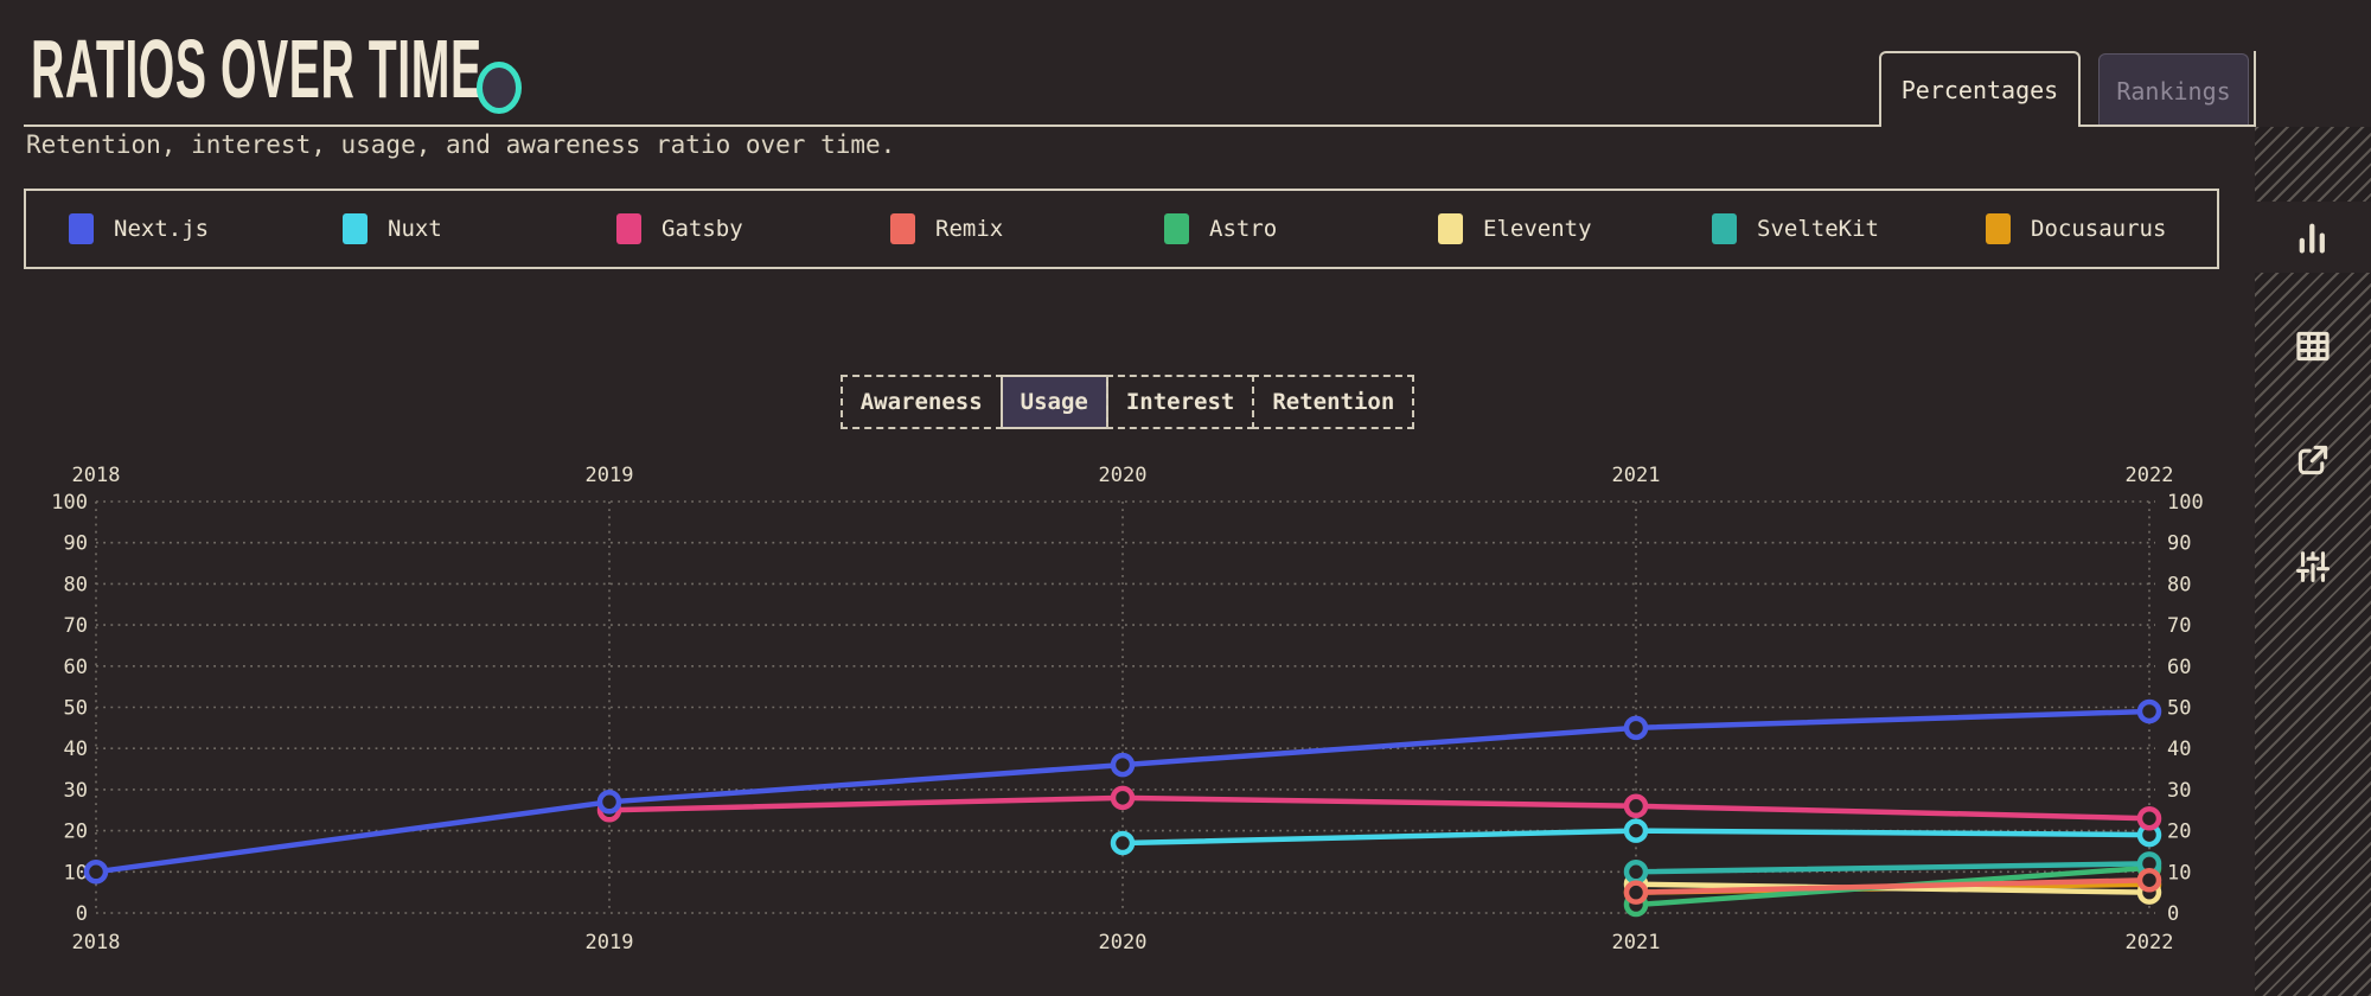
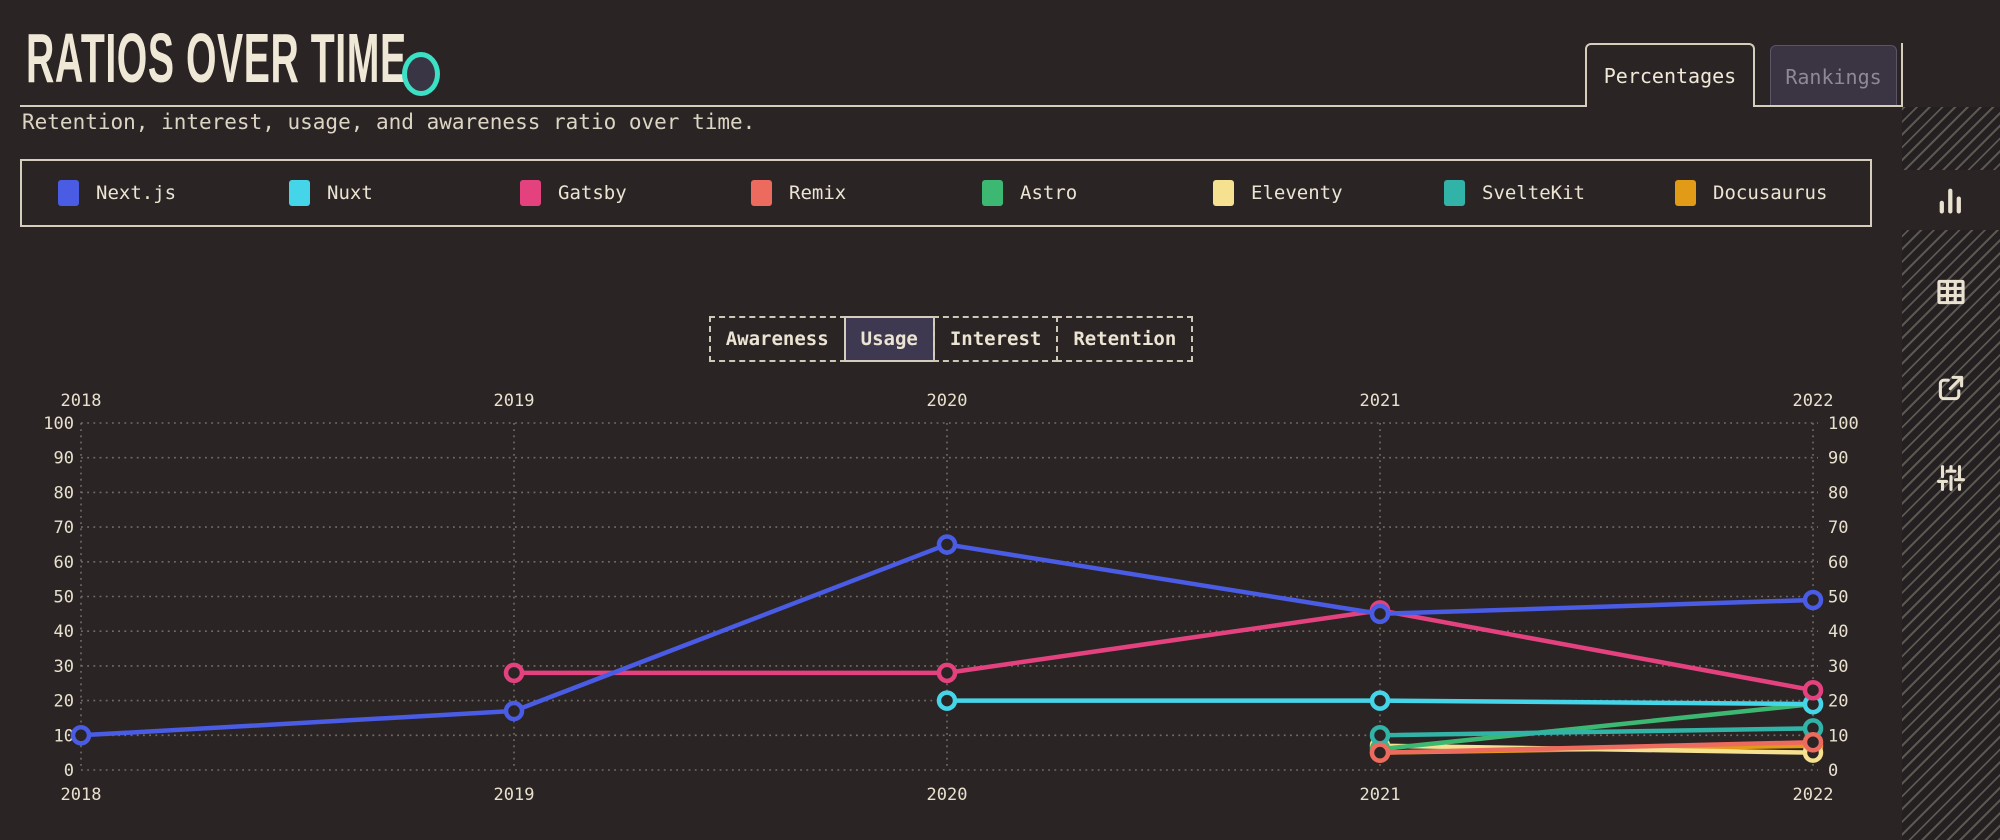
Next.js/2019: 27 -> 17
Gatsby/2019: 25 -> 28
Next.js/2020: 36 -> 65
Nuxt/2020: 17 -> 20
Gatsby/2021: 26 -> 46
Astro/2021: 2 -> 6
Astro/2022: 11 -> 19
